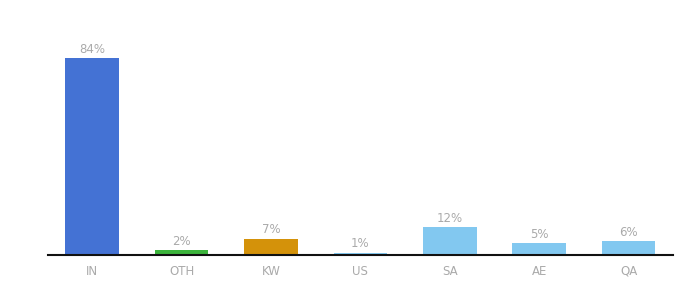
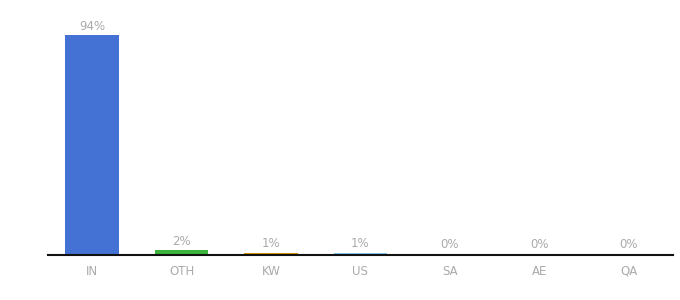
IN: 84% -> 94%
KW: 7% -> 1%
SA: 12% -> 0%
AE: 5% -> 0%
QA: 6% -> 0%
